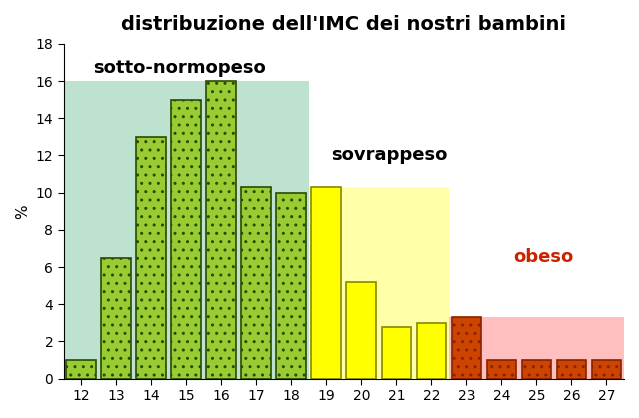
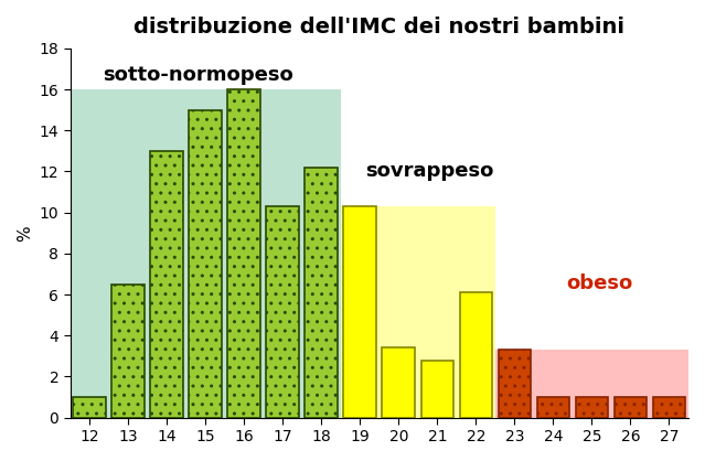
18: 10.0 -> 12.2
20: 5.2 -> 3.4
22: 3.0 -> 6.1
